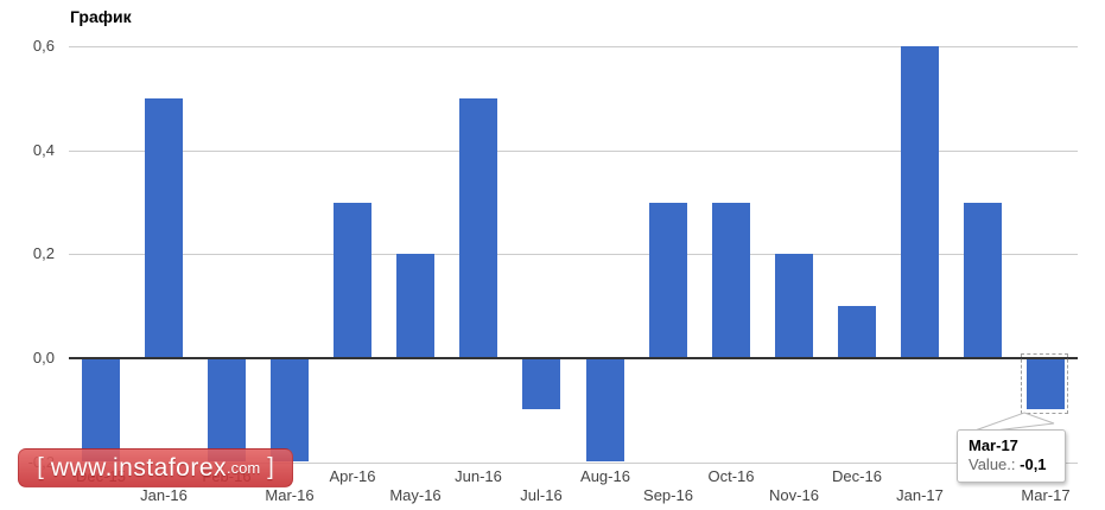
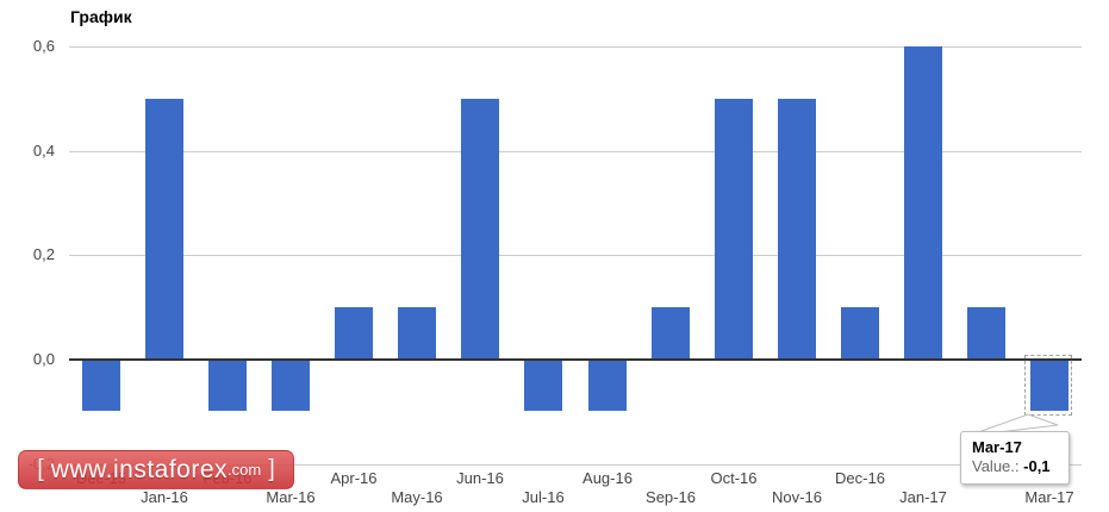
Dec-15: -0,2 -> -0,1
Feb-16: -0,2 -> -0,1
Mar-16: -0,2 -> -0,1
Apr-16: 0,3 -> 0,1
May-16: 0,2 -> 0,1
Aug-16: -0,2 -> -0,1
Sep-16: 0,3 -> 0,1
Oct-16: 0,3 -> 0,5
Nov-16: 0,2 -> 0,5
Feb-17: 0,3 -> 0,1
